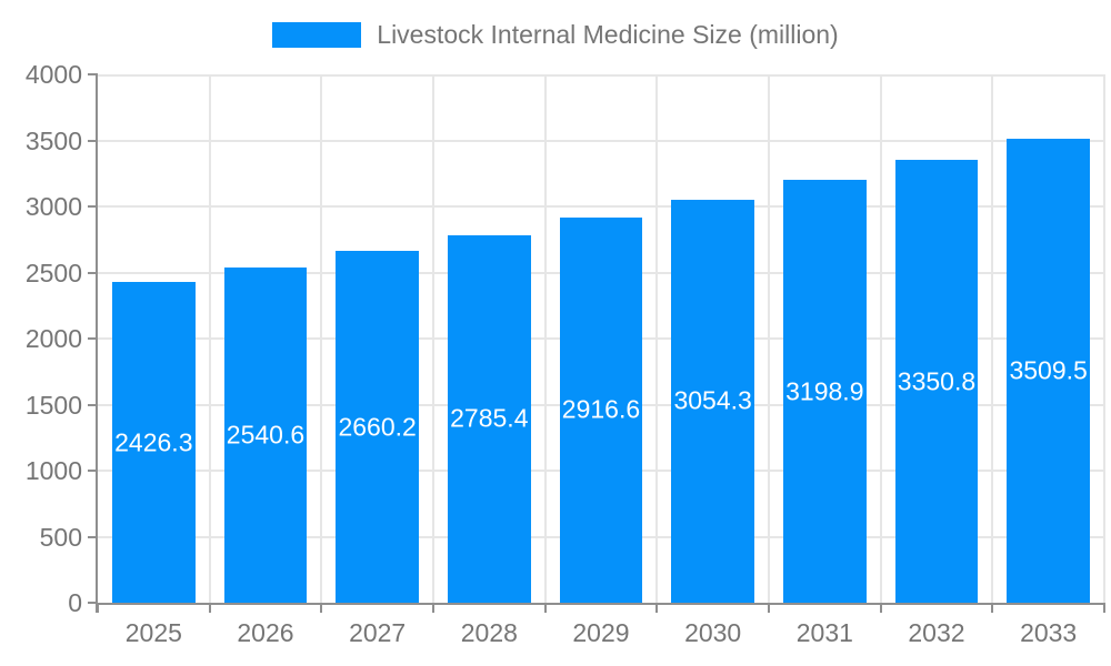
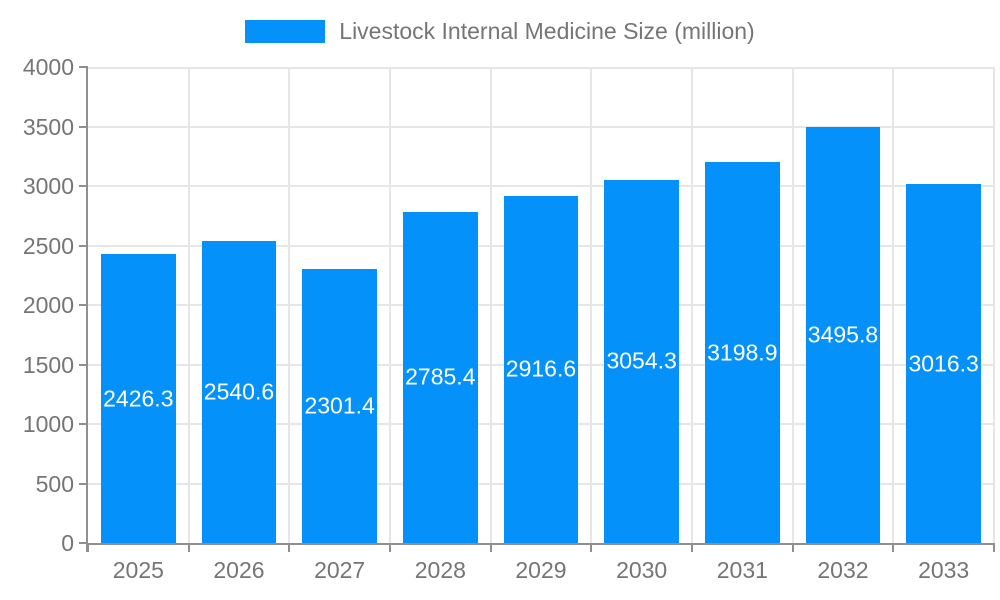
2027: 2660.2 -> 2301.4
2032: 3350.8 -> 3495.8
2033: 3509.5 -> 3016.3
